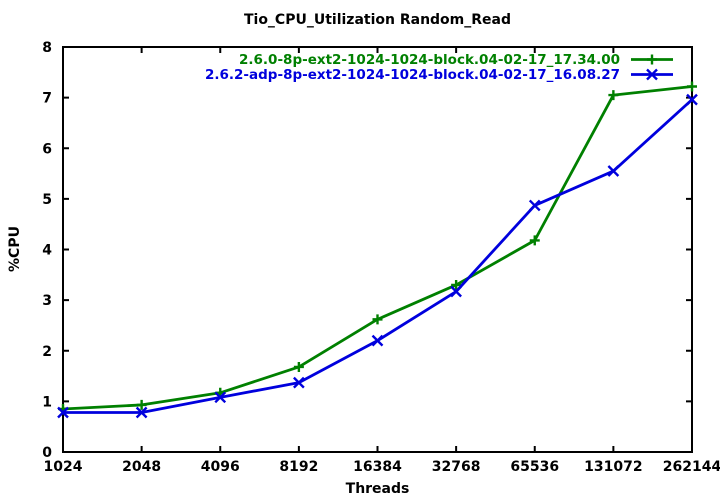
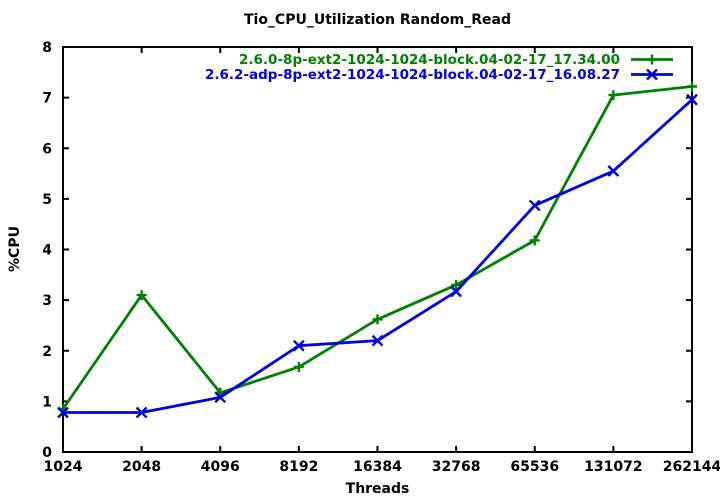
2.6.0-8p-ext2-1024-1024-block.04-02-17_17.34.00/2048: 0.9 -> 3.1
2.6.2-adp-8p-ext2-1024-1024-block.04-02-17_16.08.27/8192: 1.4 -> 2.1
